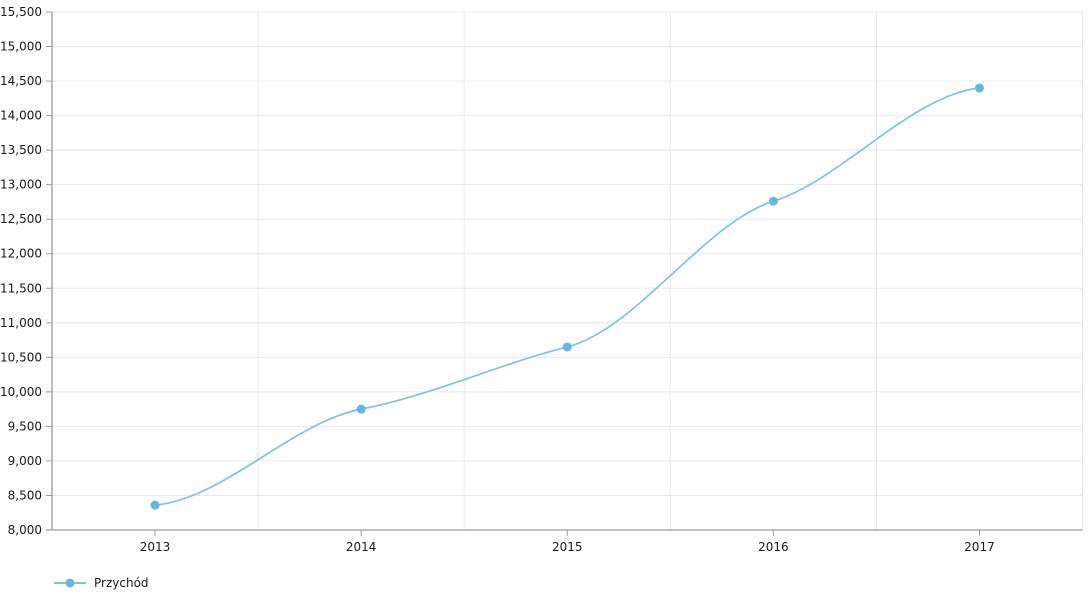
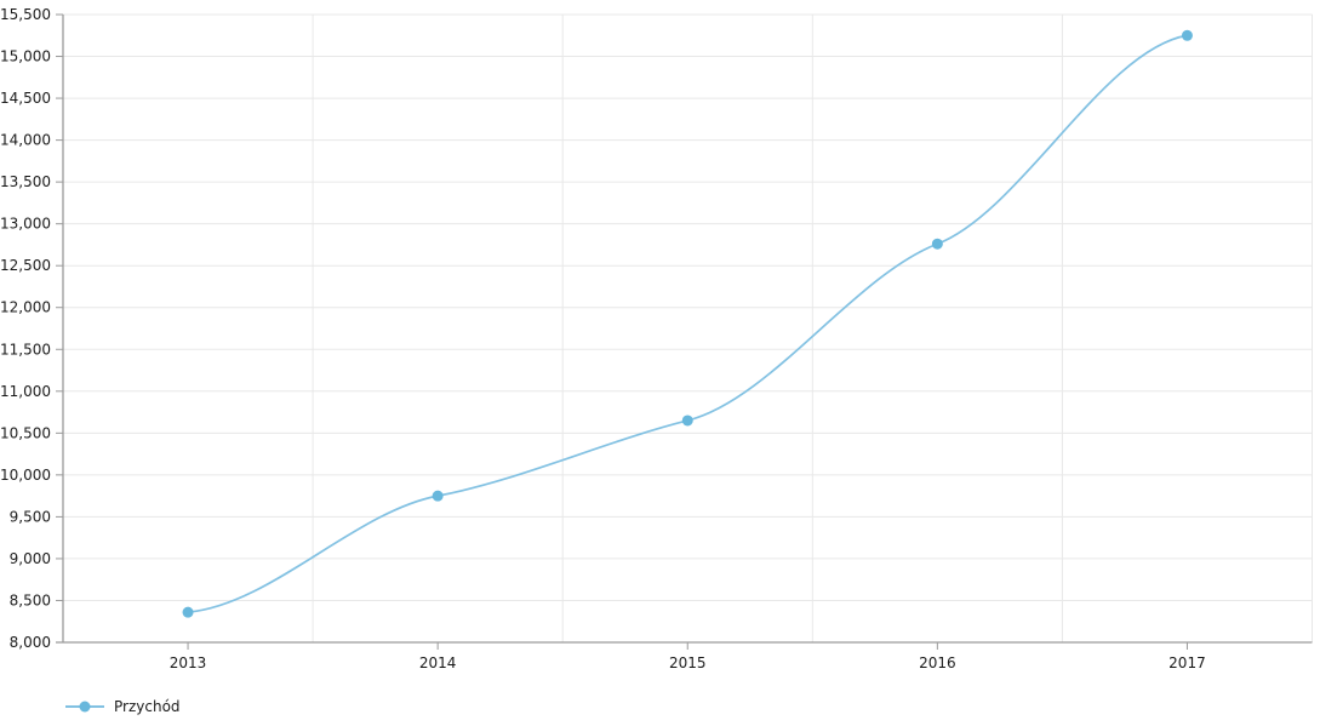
2017: 14400 -> 15200
